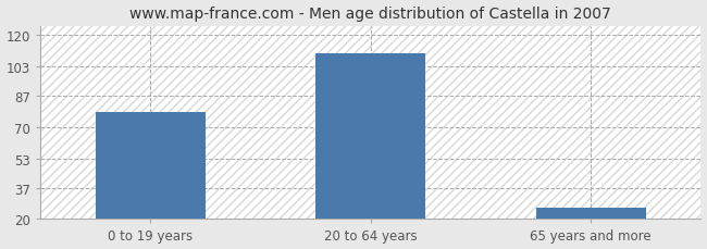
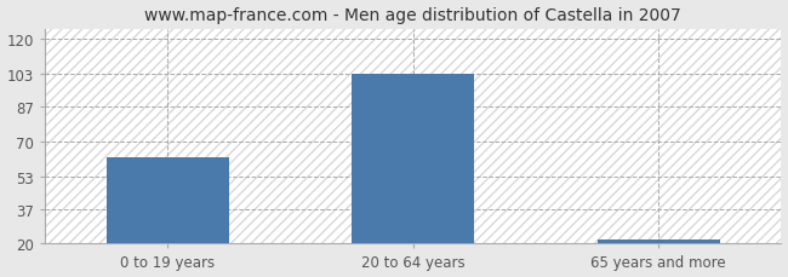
0 to 19 years: 78 -> 62
20 to 64 years: 110 -> 103
65 years and more: 26 -> 22
